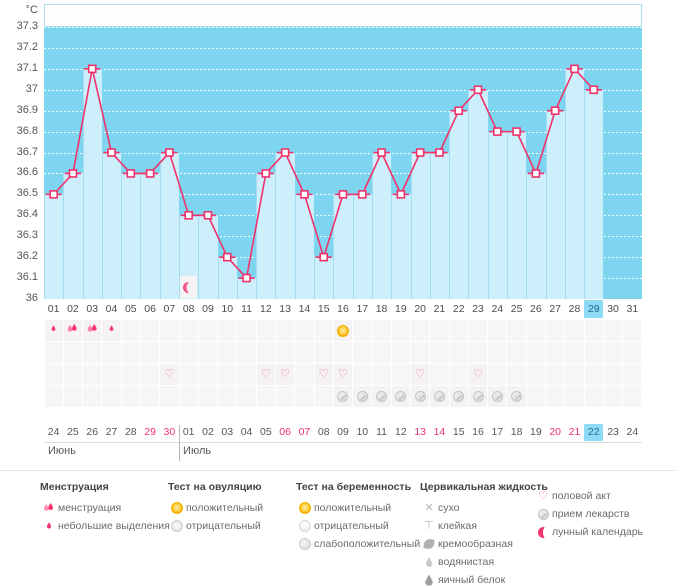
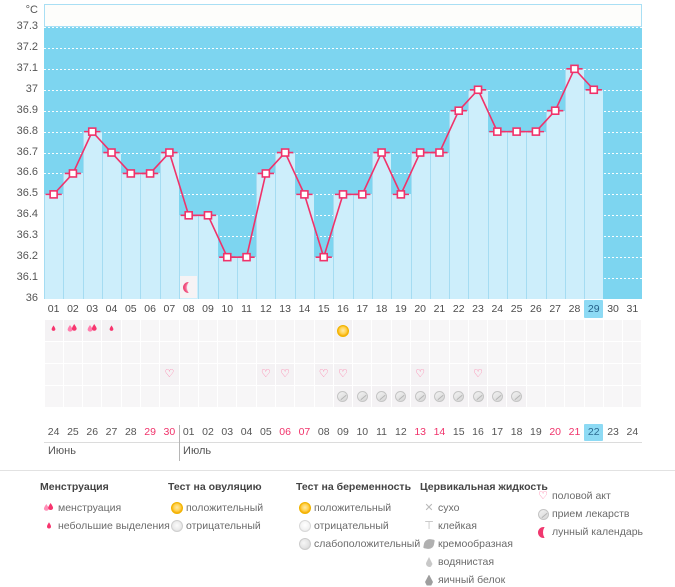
03: 37.1 -> 36.8
11: 36.1 -> 36.2
26: 36.6 -> 36.8
